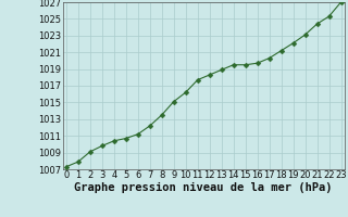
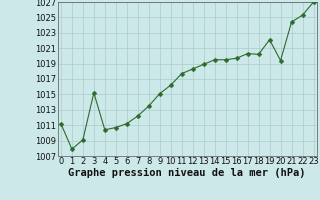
0: 1007.3 -> 1011.2
3: 1009.8 -> 1015.2
18: 1021.2 -> 1020.2
20: 1023.1 -> 1019.4
